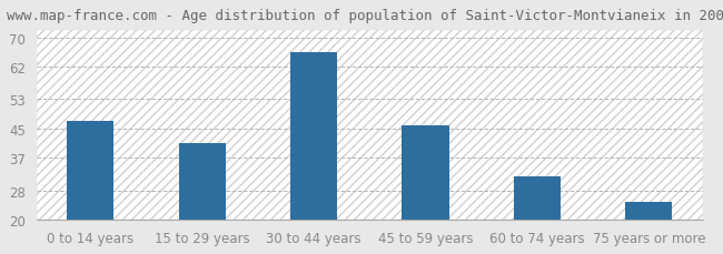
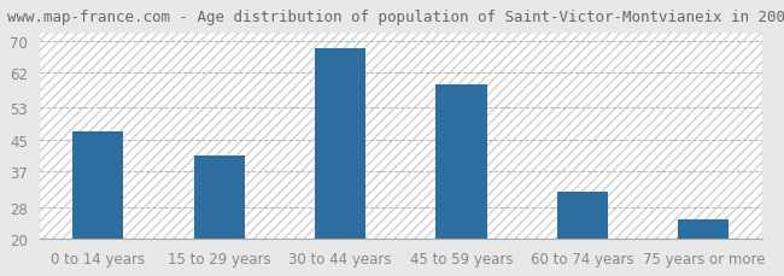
30 to 44 years: 66 -> 68
45 to 59 years: 46 -> 59
